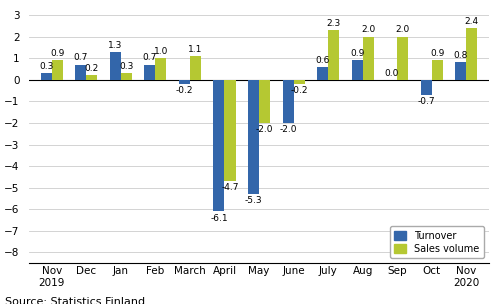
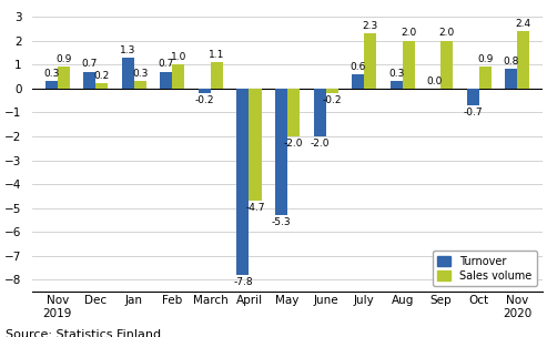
Turnover/April: -6.1 -> -7.8
Turnover/Aug: 0.9 -> 0.3
